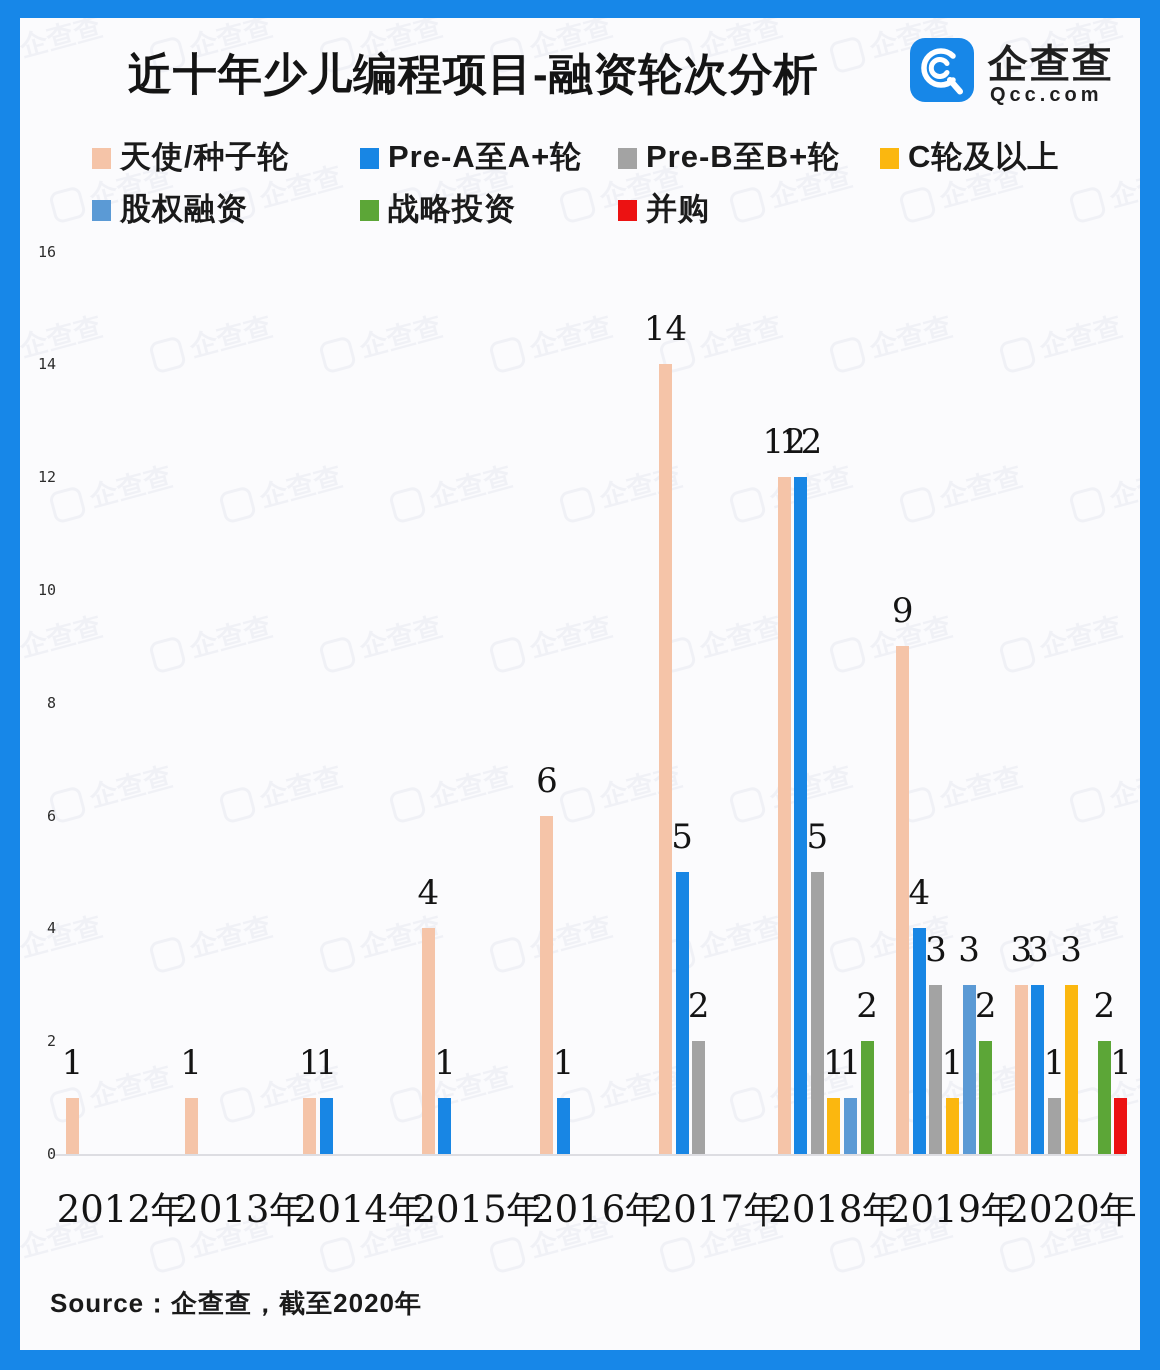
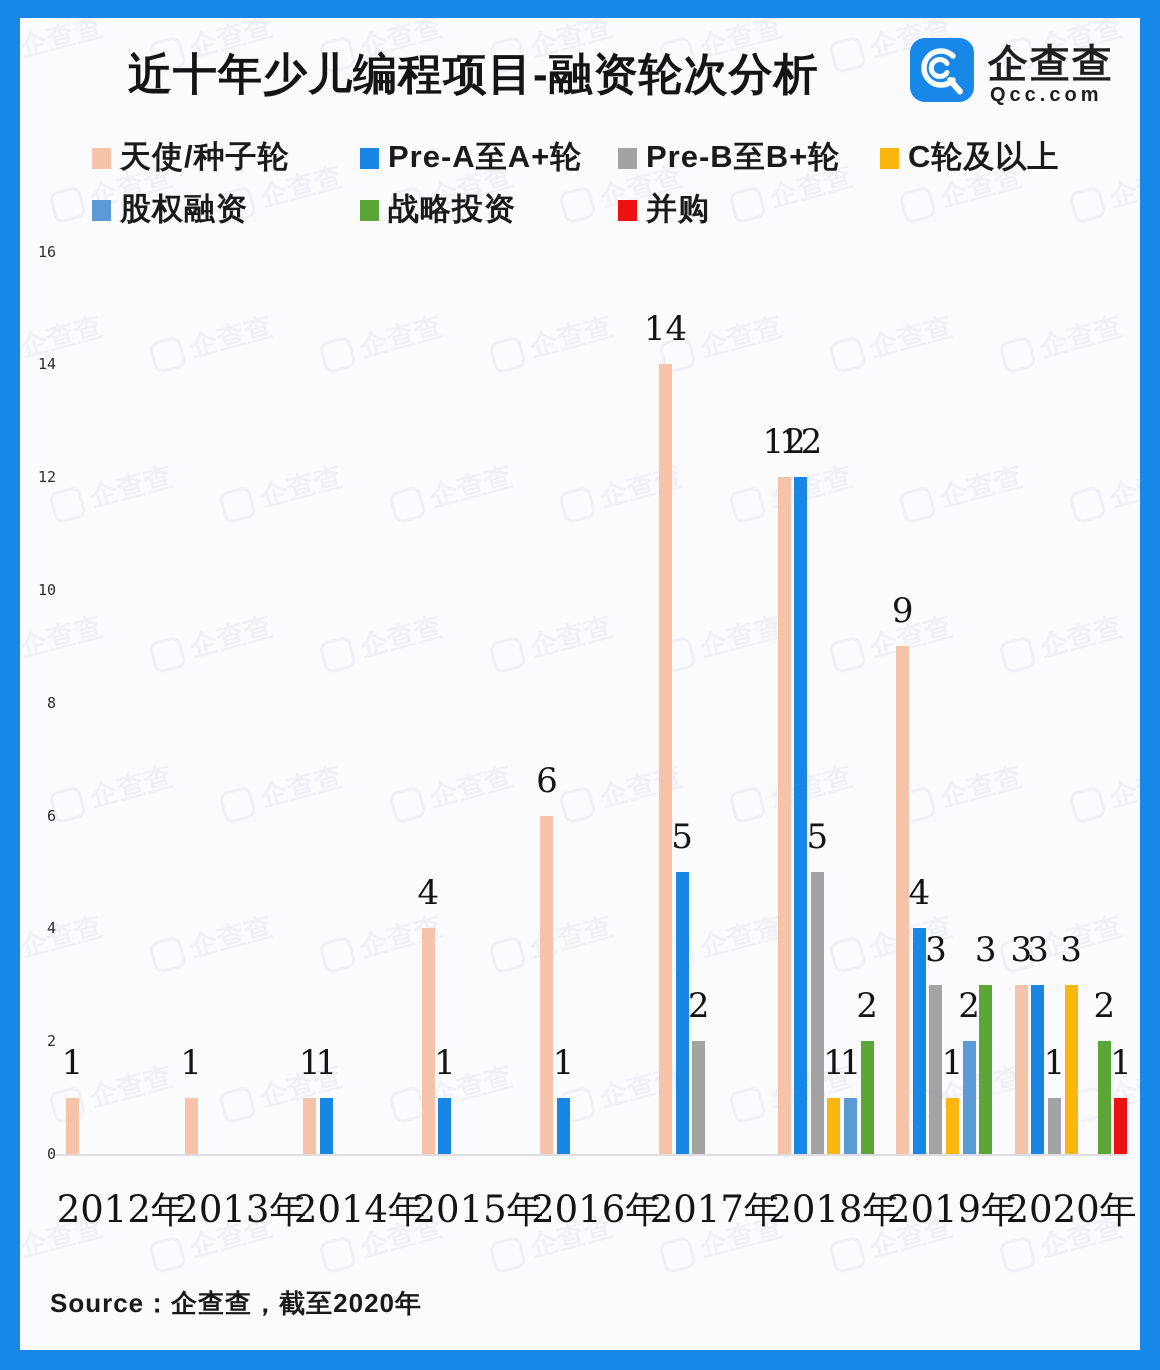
股权融资/2019年: 3 -> 2
战略投资/2019年: 2 -> 3
